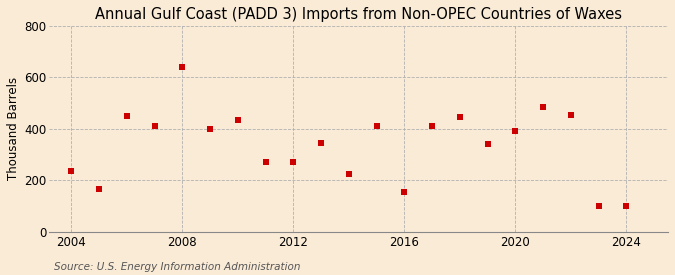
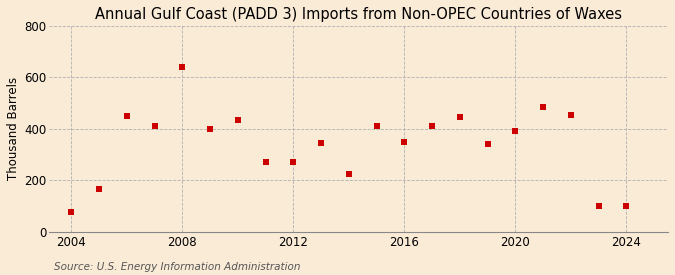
2004: 235 -> 75
2016: 155 -> 350
